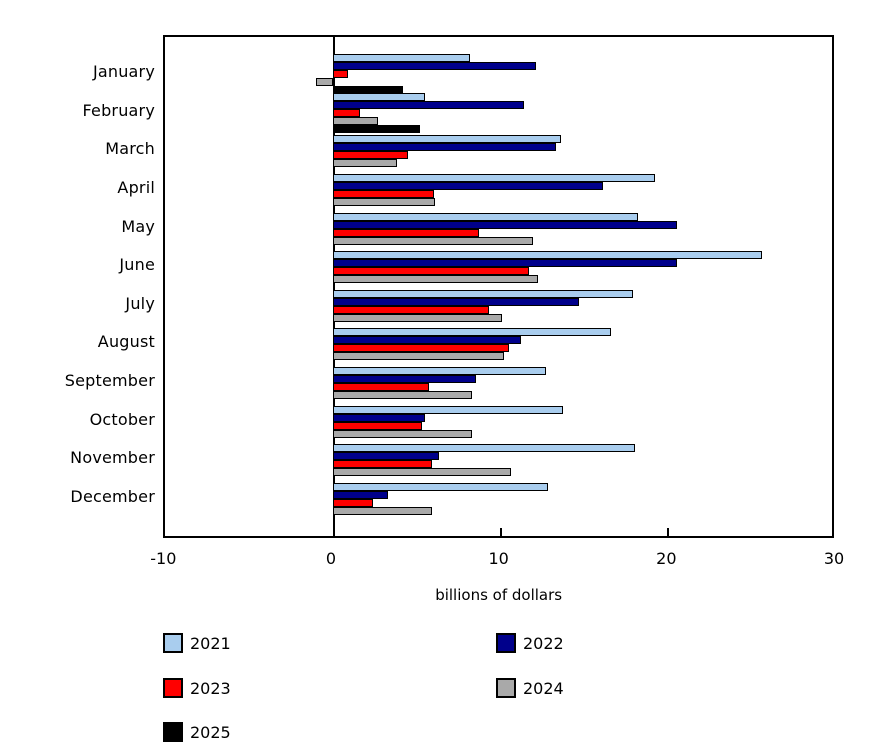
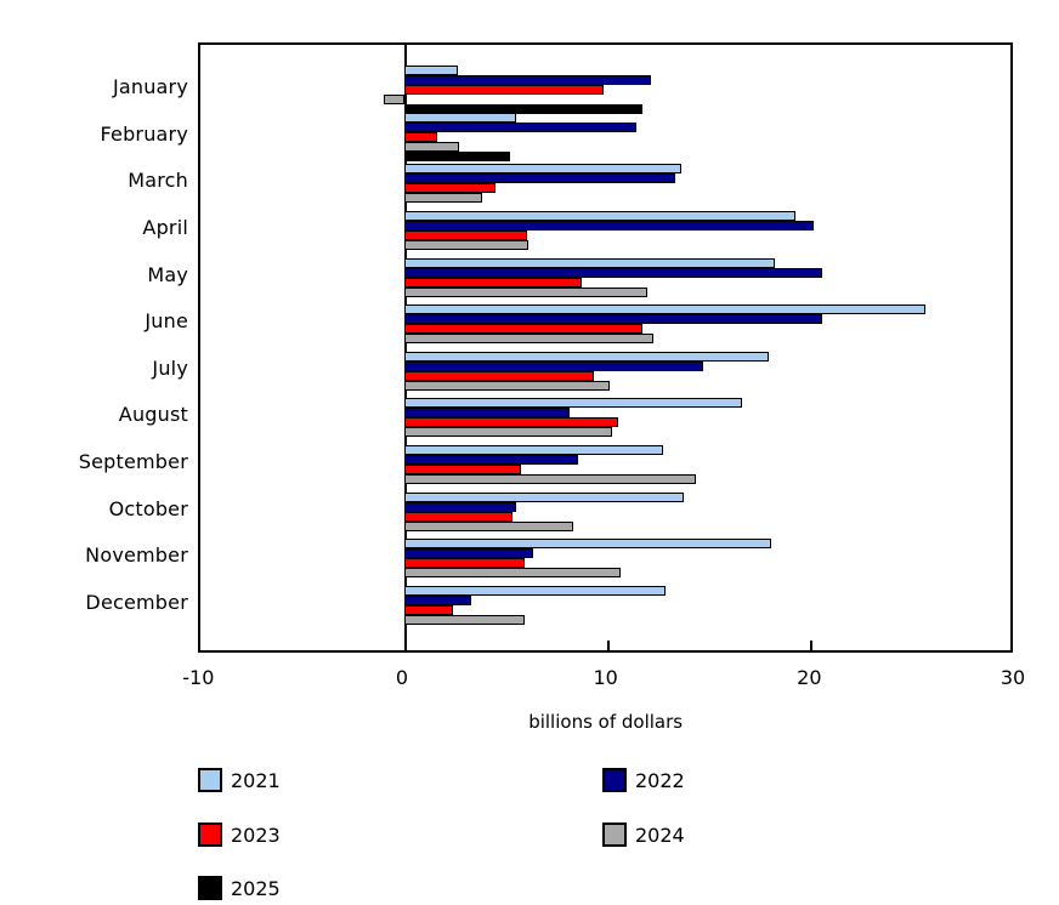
2021/January: 8.2 -> 2.6
2023/January: 0.9 -> 9.8
2025/January: 4.2 -> 11.7
2022/April: 16.1 -> 20.1
2022/August: 11.2 -> 8.1
2024/September: 8.3 -> 14.3
